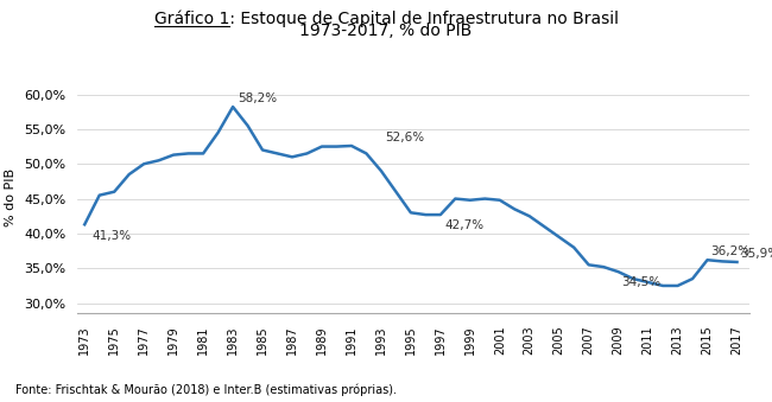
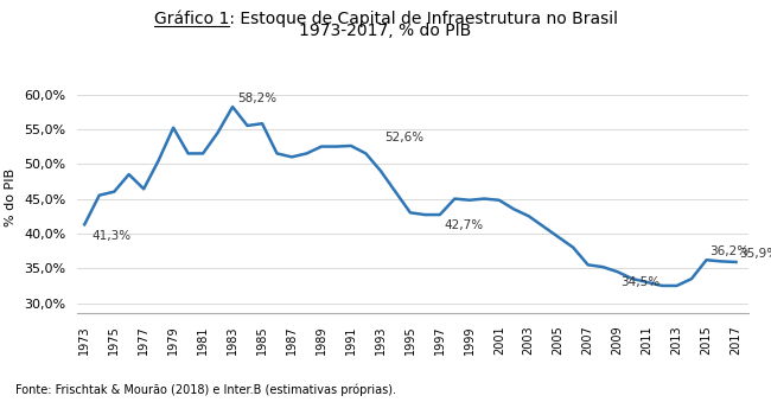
1977: 50,0% -> 46,4%
1979: 51,3% -> 55,2%
1985: 52,0% -> 55,8%
